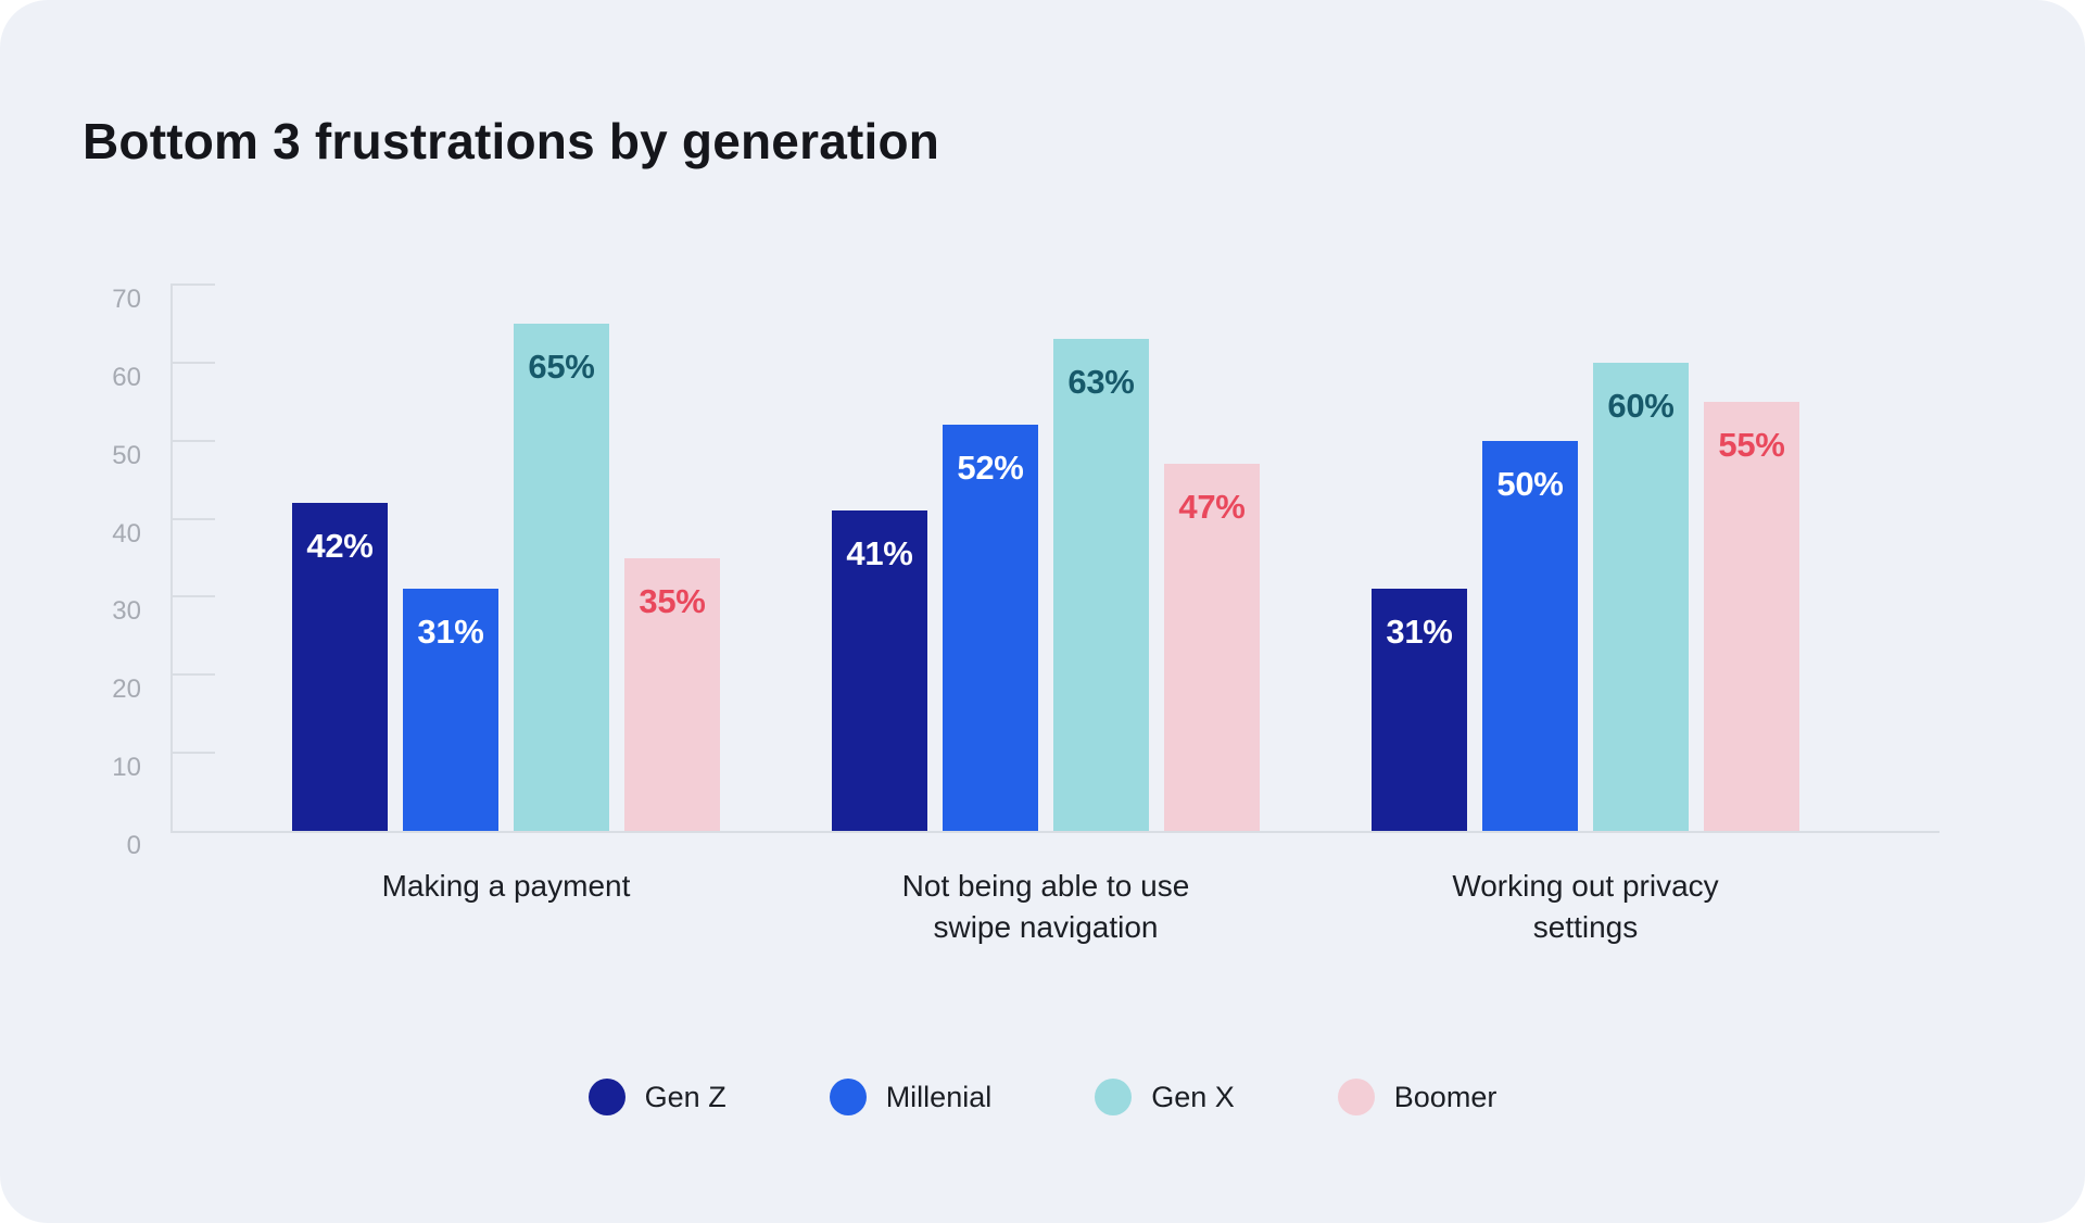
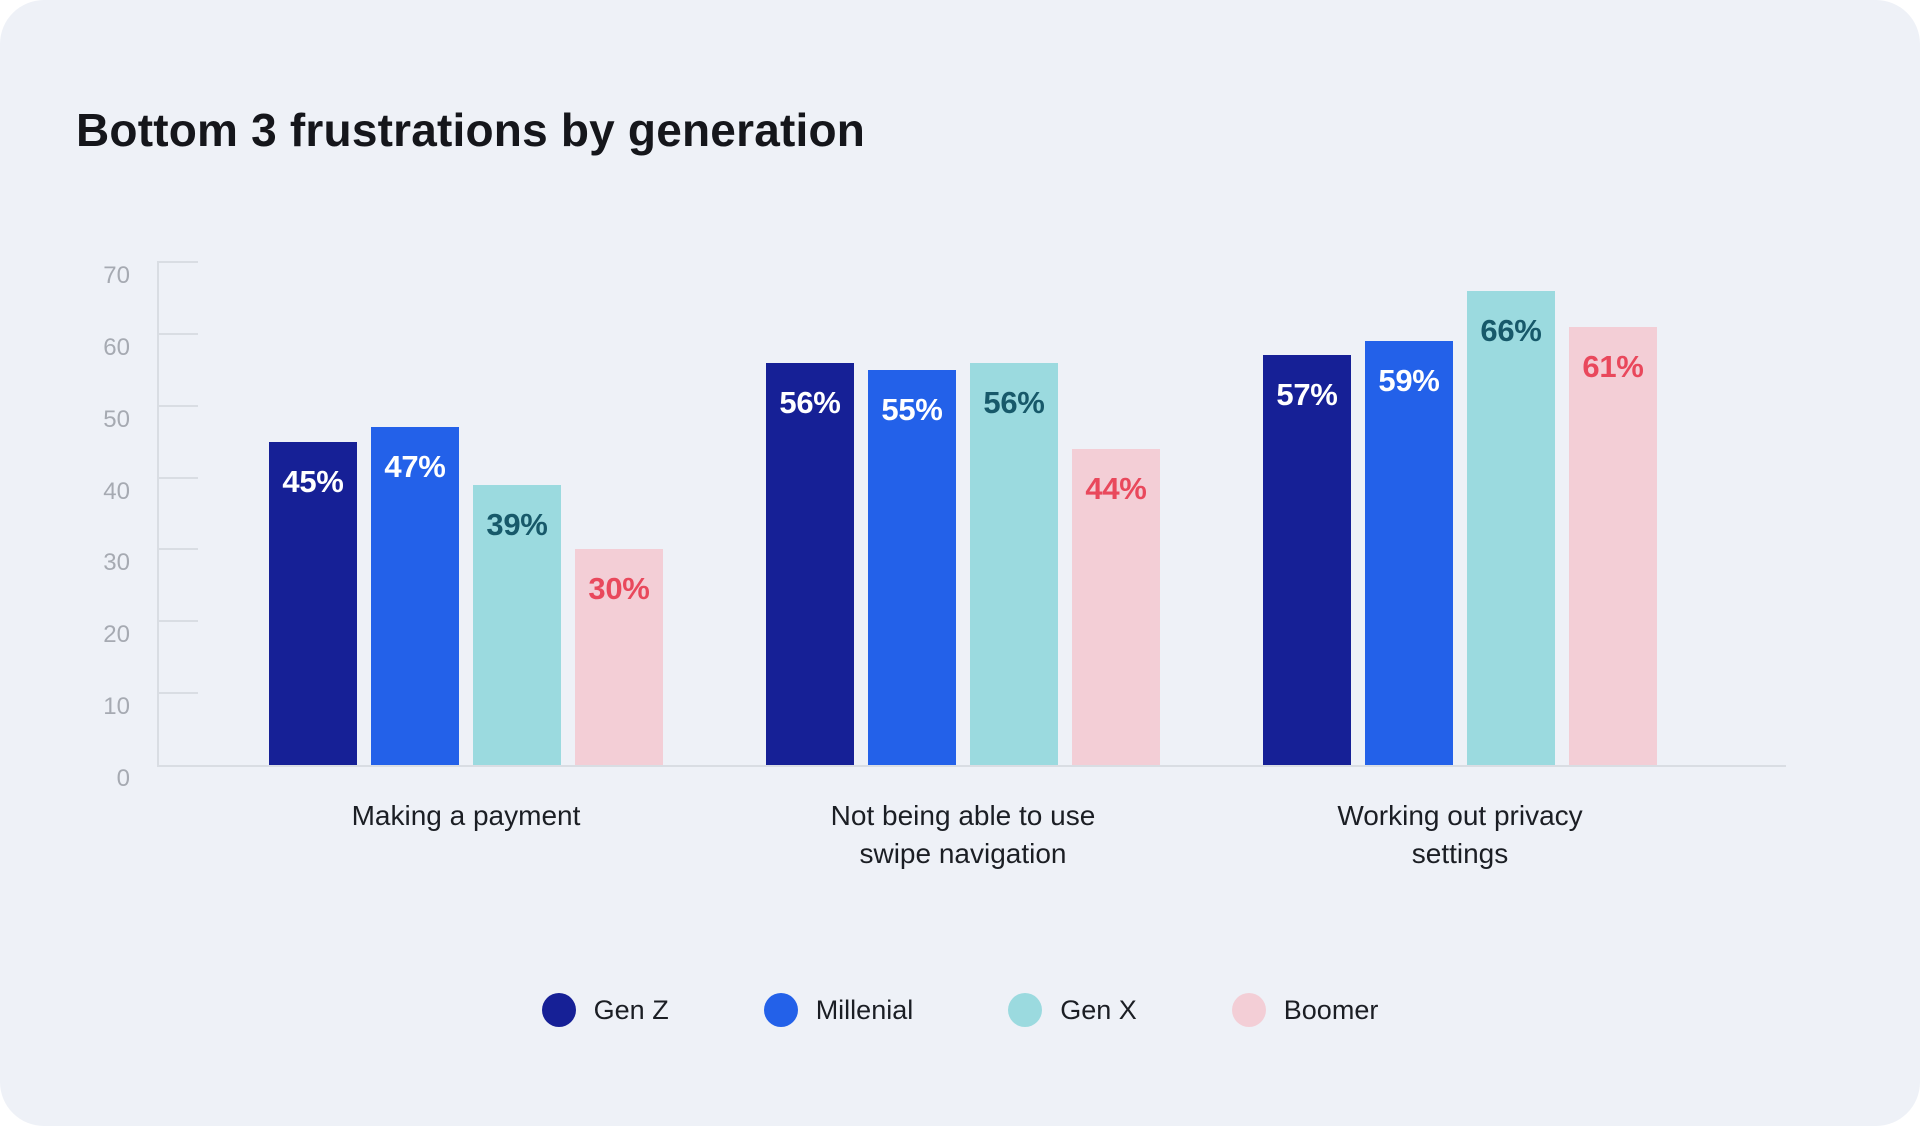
Gen Z/Making a payment: 42% -> 45%
Millenial/Making a payment: 31% -> 47%
Gen X/Making a payment: 65% -> 39%
Boomer/Making a payment: 35% -> 30%
Gen Z/Not being able to use swipe navigation: 41% -> 56%
Millenial/Not being able to use swipe navigation: 52% -> 55%
Gen X/Not being able to use swipe navigation: 63% -> 56%
Boomer/Not being able to use swipe navigation: 47% -> 44%
Gen Z/Working out privacy settings: 31% -> 57%
Millenial/Working out privacy settings: 50% -> 59%
Gen X/Working out privacy settings: 60% -> 66%
Boomer/Working out privacy settings: 55% -> 61%
